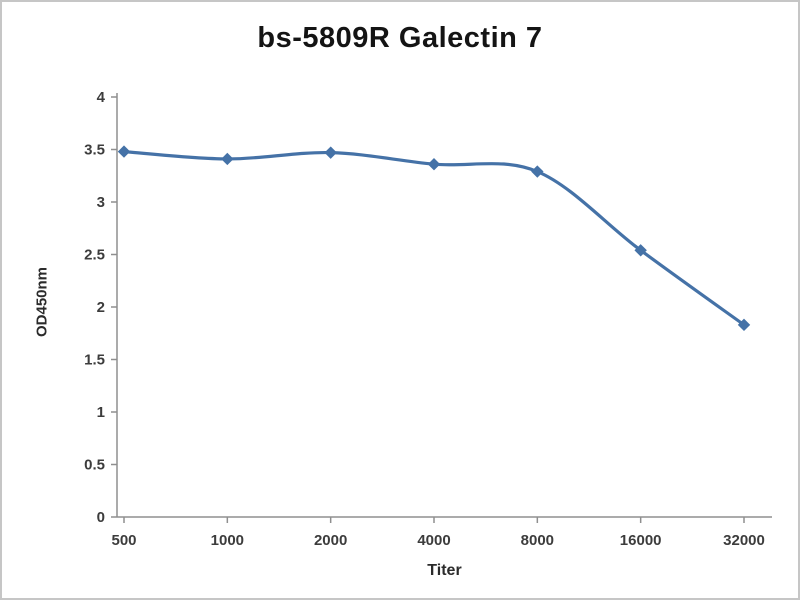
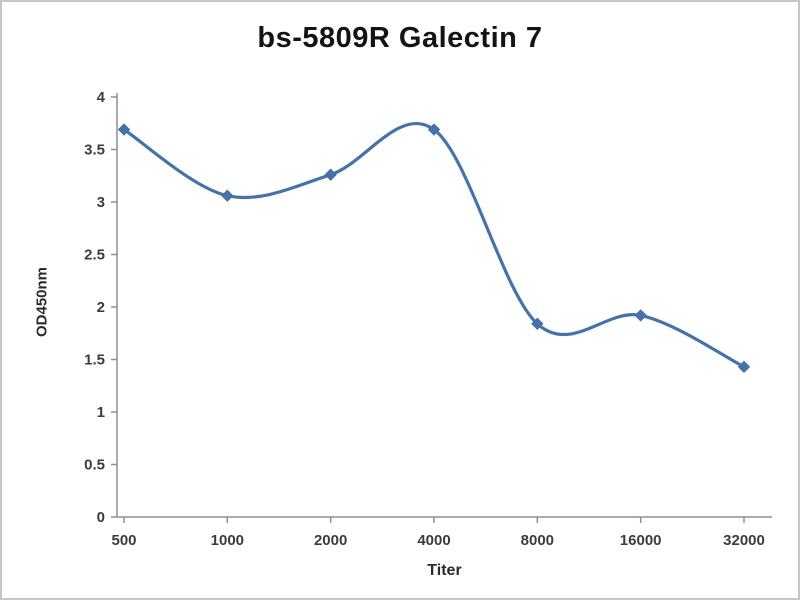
500: 3.48 -> 3.69
1000: 3.41 -> 3.06
2000: 3.47 -> 3.26
4000: 3.36 -> 3.69
8000: 3.29 -> 1.84
16000: 2.54 -> 1.92
32000: 1.83 -> 1.43
